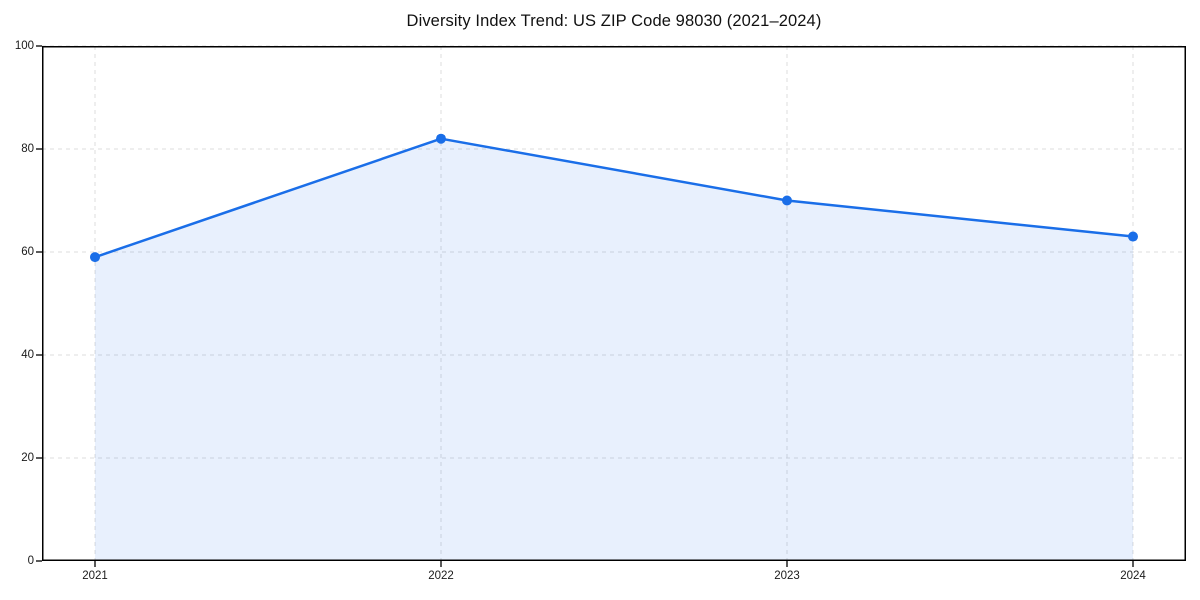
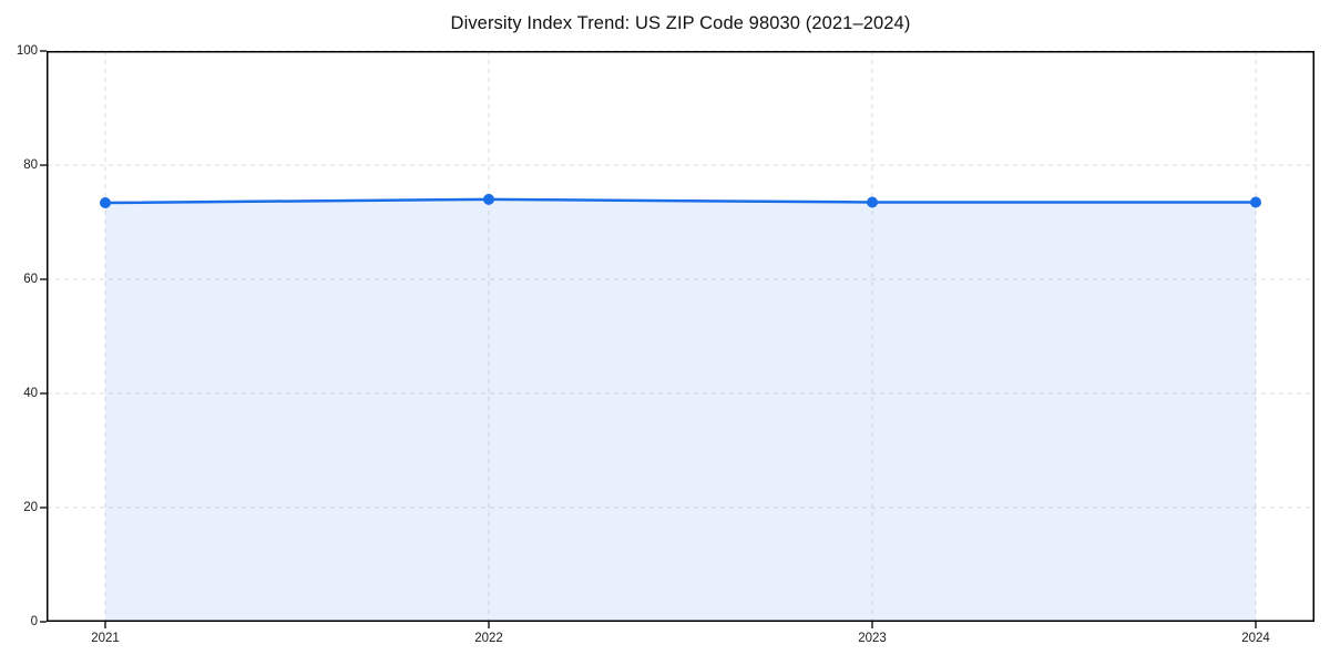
2021: 59 -> 73
2022: 82 -> 74
2023: 70 -> 74
2024: 63 -> 74
